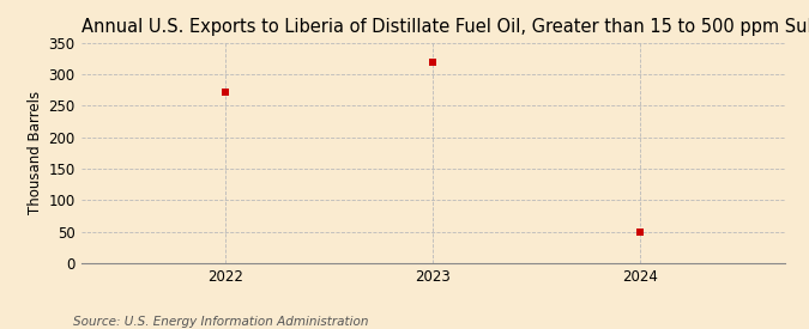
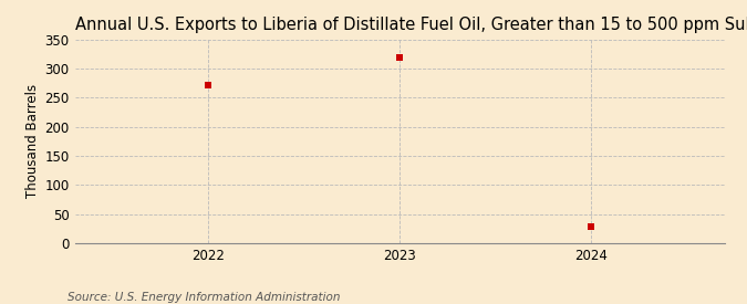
2024: 49 -> 28
